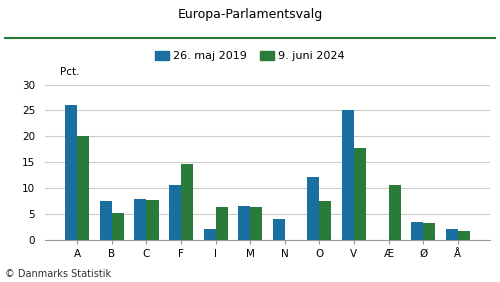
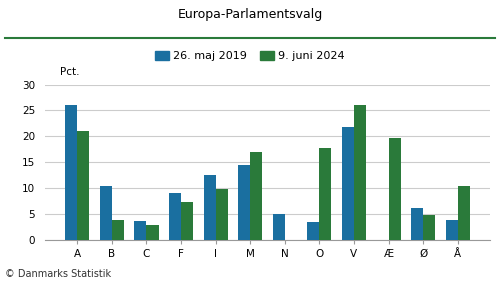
9. juni 2024/A: 20.0 -> 21.0
26. maj 2019/B: 7.5 -> 10.4
9. juni 2024/B: 5.1 -> 3.8
26. maj 2019/C: 7.9 -> 3.6
9. juni 2024/C: 7.6 -> 2.8
26. maj 2019/F: 10.5 -> 9.0
9. juni 2024/F: 14.7 -> 7.2
26. maj 2019/I: 2.0 -> 12.6
9. juni 2024/I: 6.4 -> 9.8
26. maj 2019/M: 6.5 -> 14.4
9. juni 2024/M: 6.4 -> 17.0
26. maj 2019/N: 4.0 -> 5.0
26. maj 2019/O: 12.1 -> 3.4
9. juni 2024/O: 7.5 -> 17.8
26. maj 2019/V: 25.0 -> 21.8
9. juni 2024/V: 17.7 -> 26.0
9. juni 2024/Æ: 10.5 -> 19.6
26. maj 2019/Ø: 3.5 -> 6.2
9. juni 2024/Ø: 3.3 -> 4.8
26. maj 2019/Å: 2.0 -> 3.8
9. juni 2024/Å: 1.7 -> 10.4
